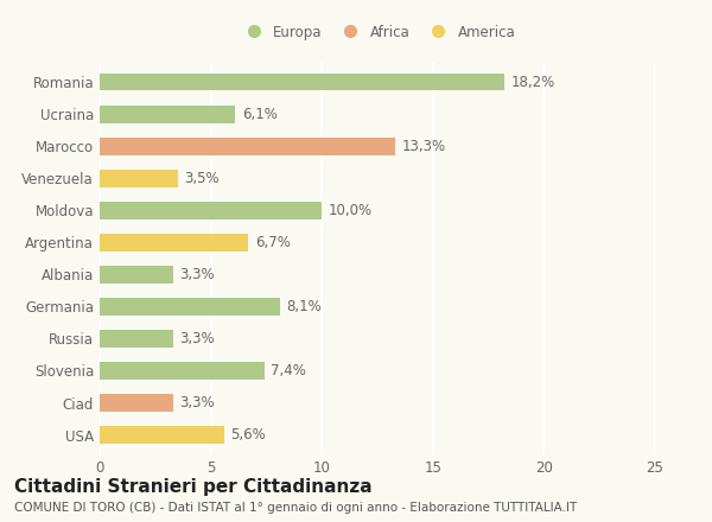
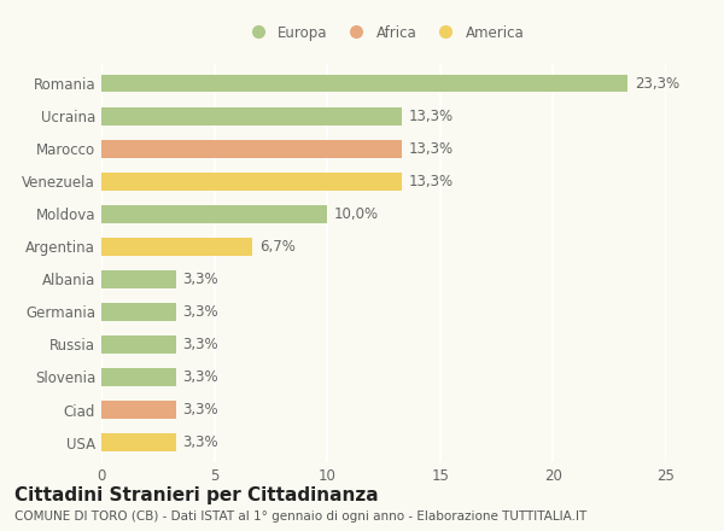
Romania: 18,2% -> 23,3%
Ucraina: 6,1% -> 13,3%
Venezuela: 3,5% -> 13,3%
Germania: 8,1% -> 3,3%
Slovenia: 7,4% -> 3,3%
USA: 5,6% -> 3,3%
